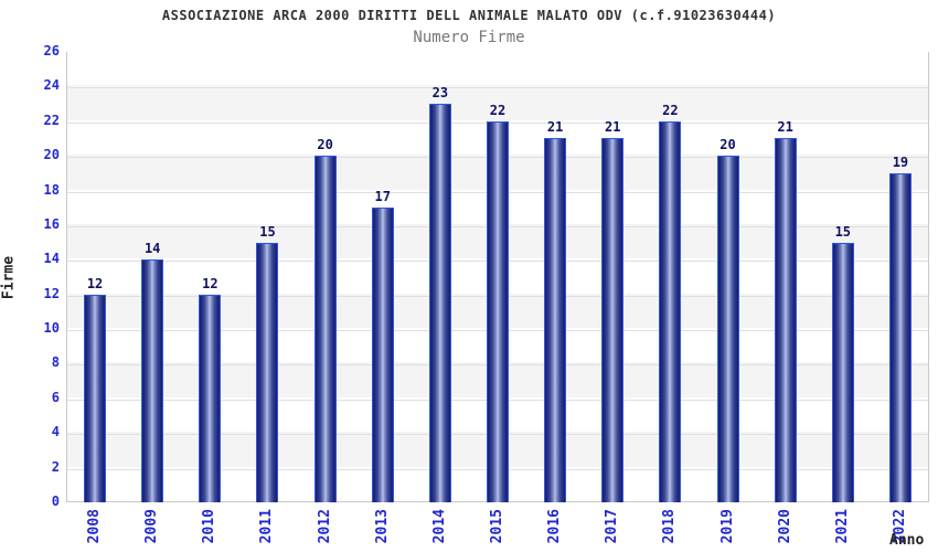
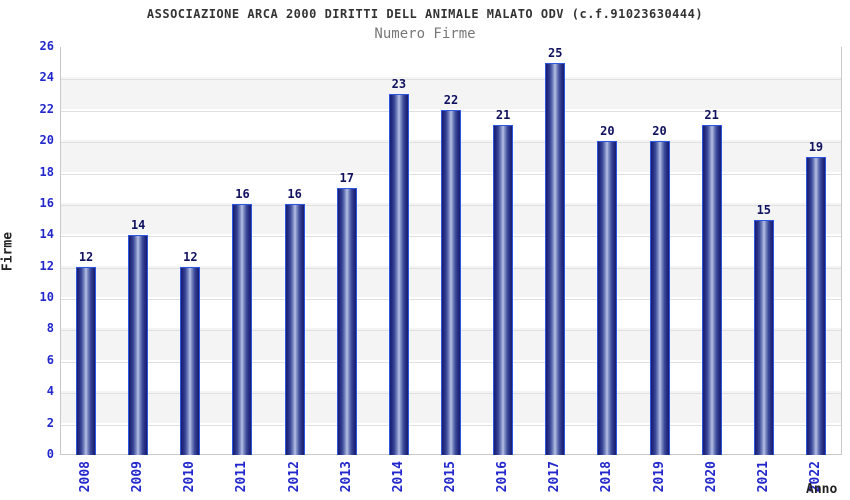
2011: 15 -> 16
2012: 20 -> 16
2017: 21 -> 25
2018: 22 -> 20
